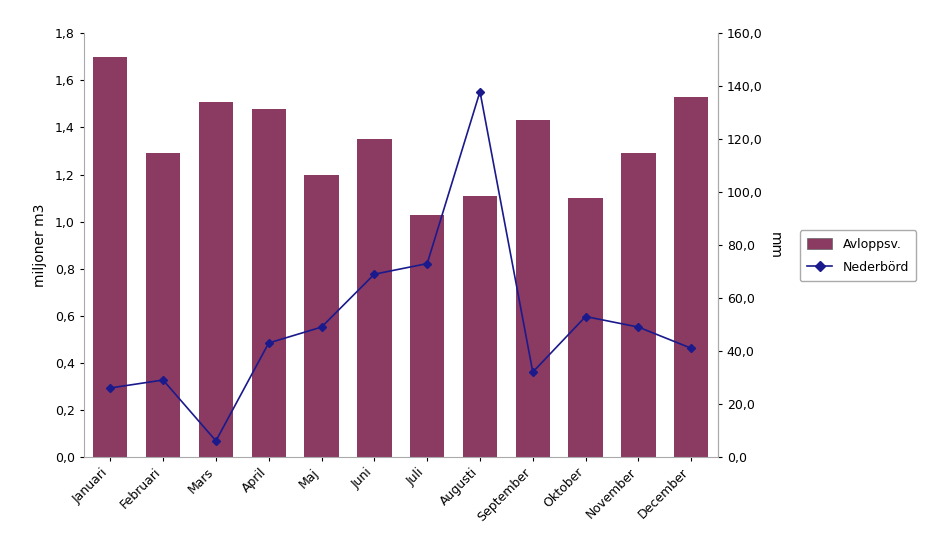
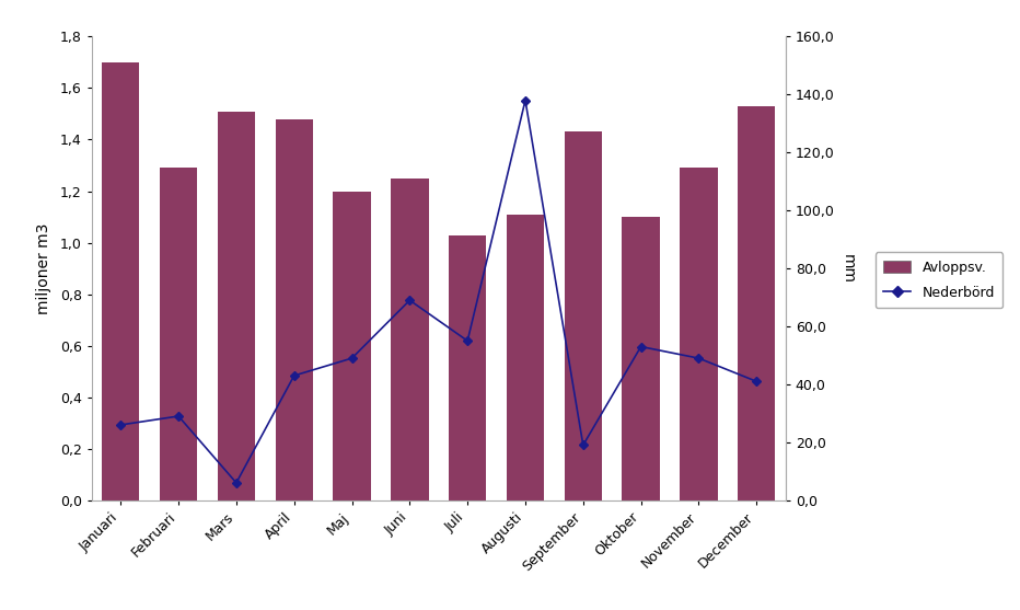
Avloppsv./Juni: 1,35 -> 1,25
Nederbörd/Juli: 73 -> 55
Nederbörd/September: 32 -> 19
